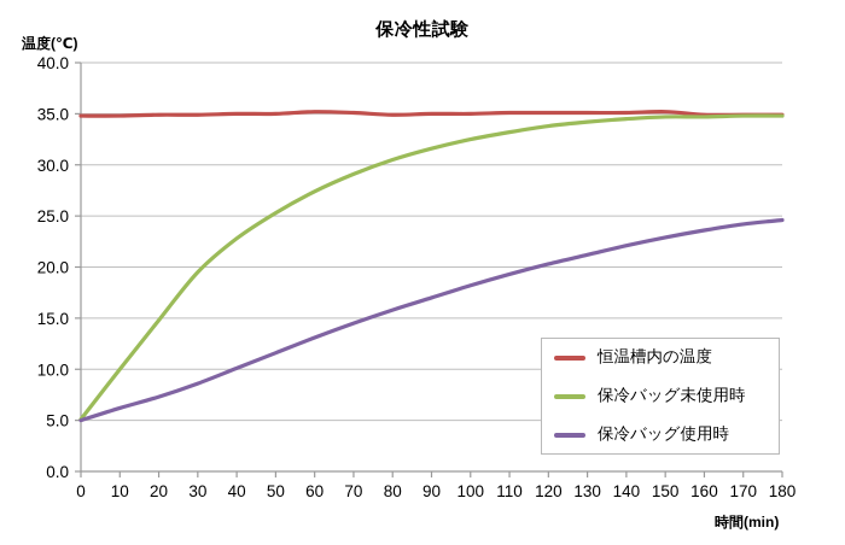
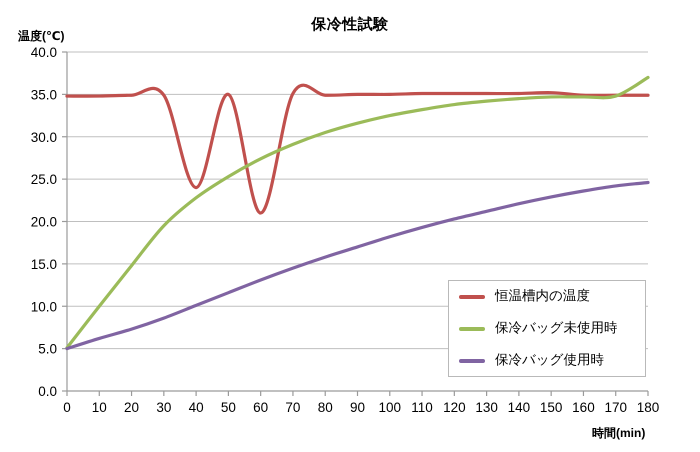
恒温槽内の温度/40: 35 -> 24
恒温槽内の温度/60: 35 -> 21
保冷バッグ未使用時/180: 35 -> 37
